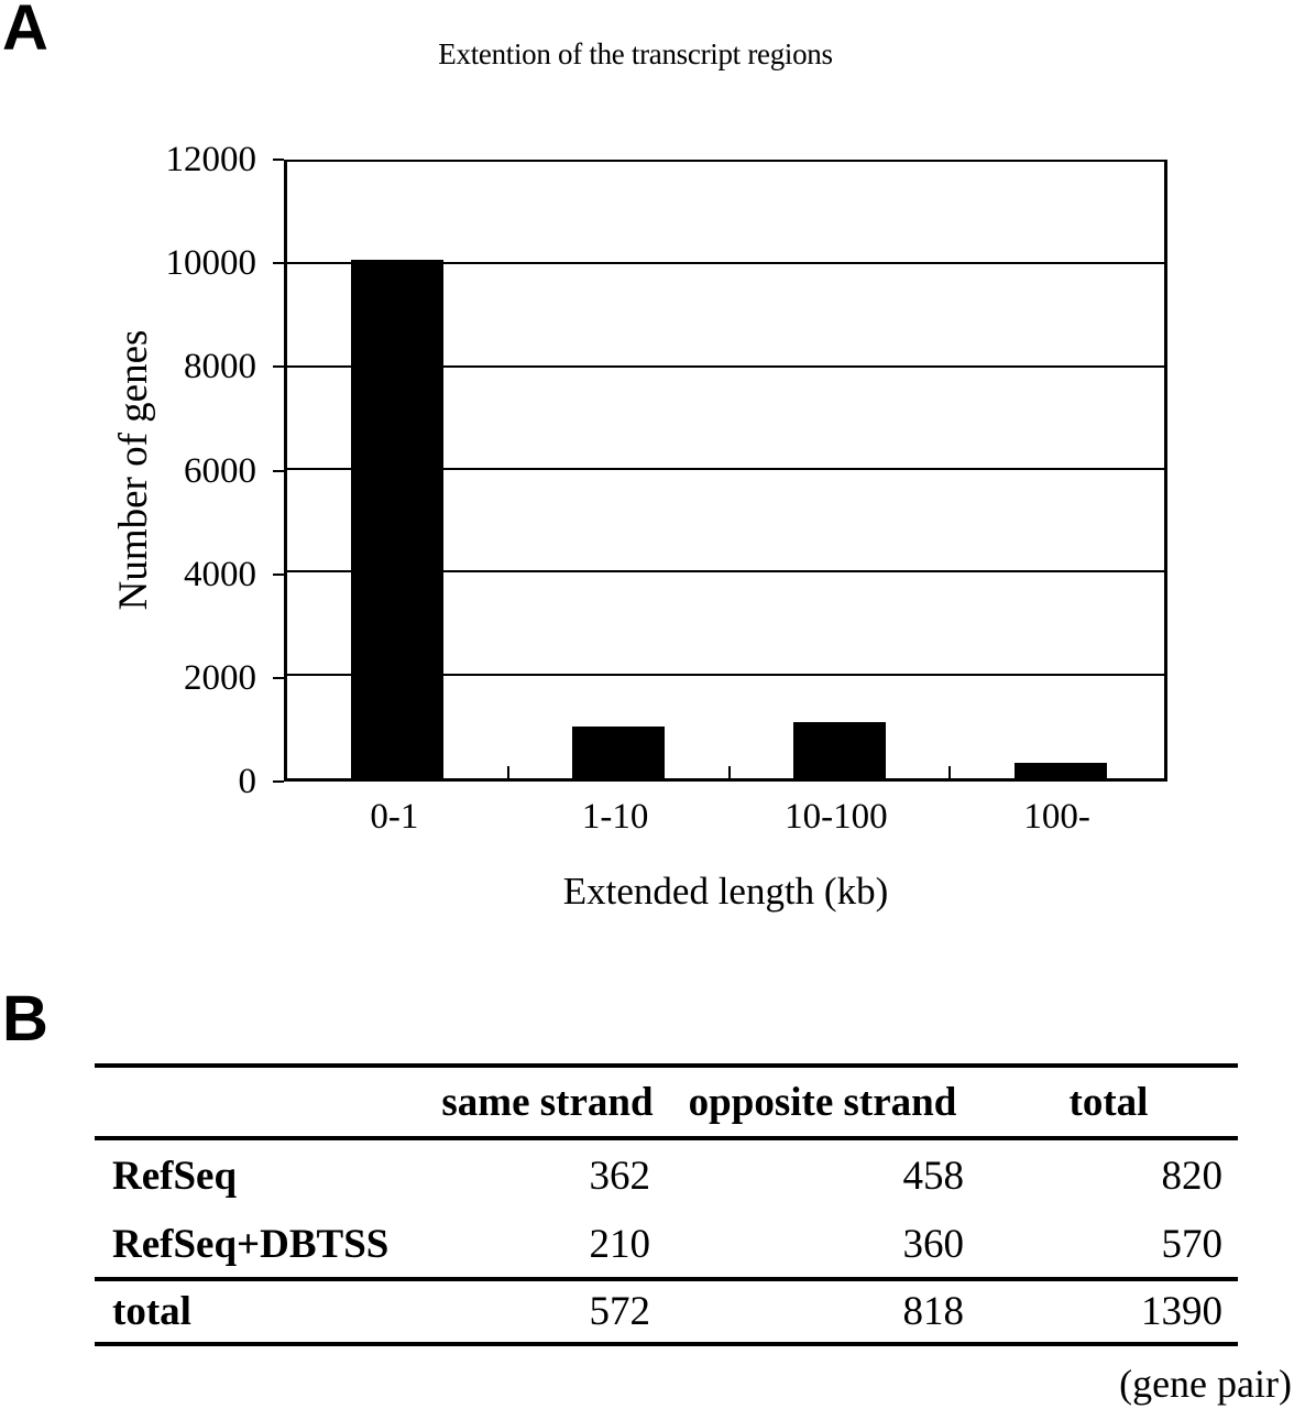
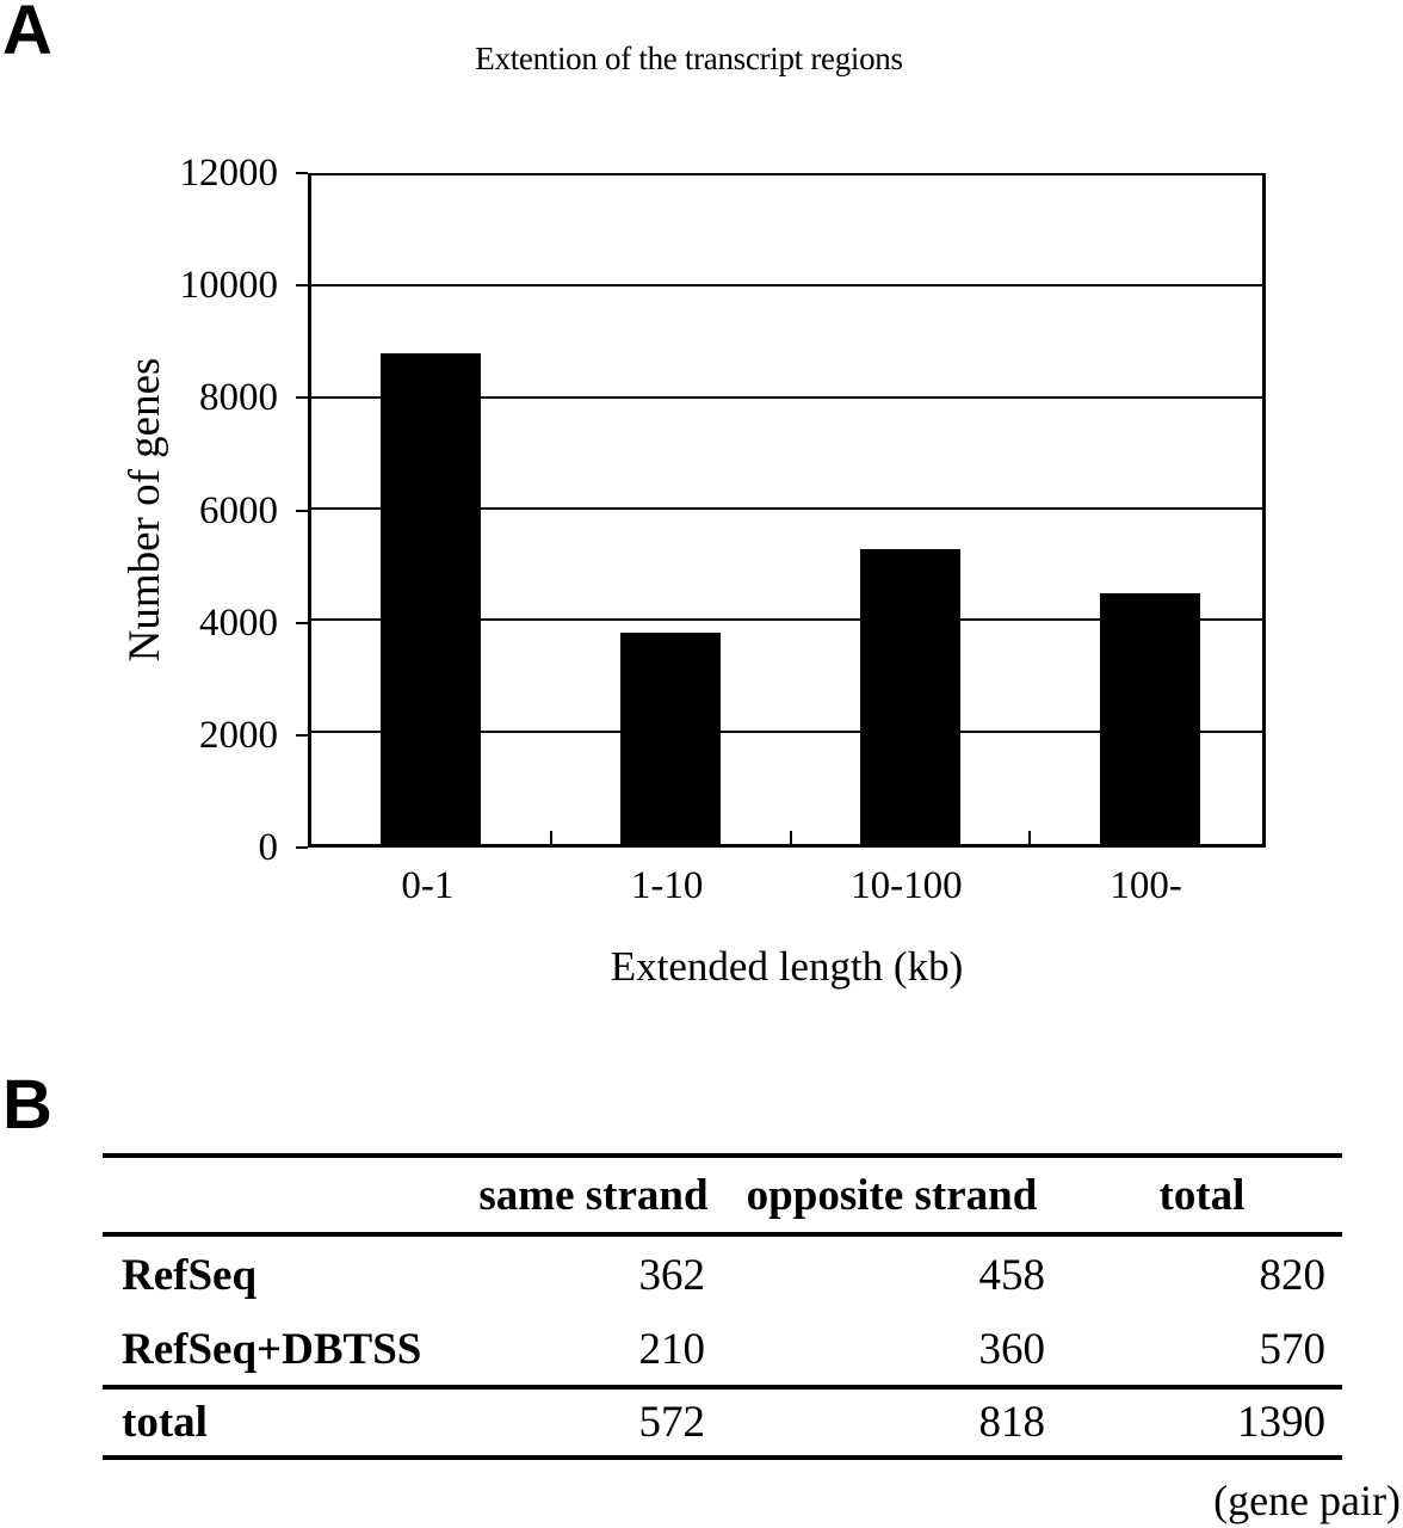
0-1: 10100 -> 8800
1-10: 1000 -> 3800
10-100: 1100 -> 5300
100-: 300 -> 4500
